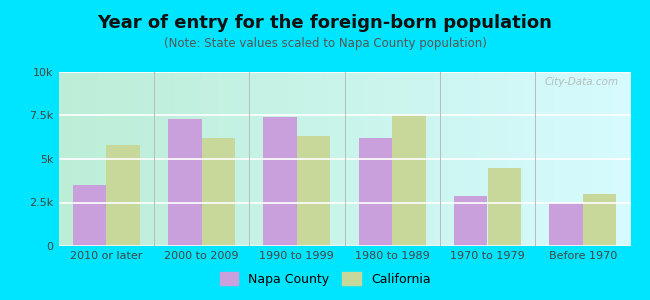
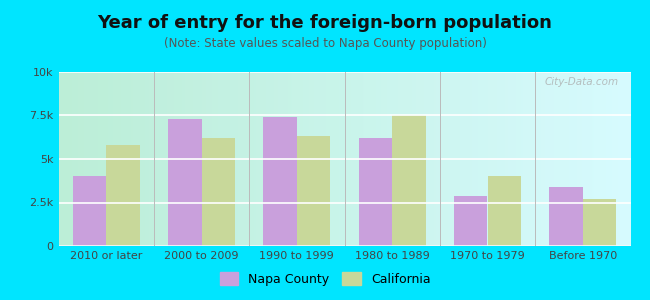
Napa County/2010 or later: 3.5k -> 4.0k
California/1970 to 1979: 4.5k -> 4.0k
Napa County/Before 1970: 2.5k -> 3.4k
California/Before 1970: 3.0k -> 2.7k
